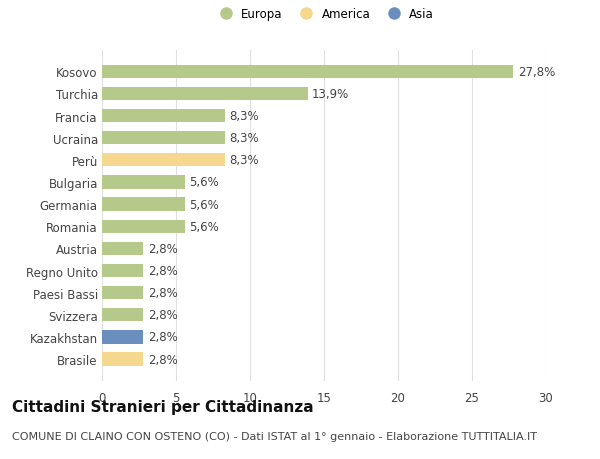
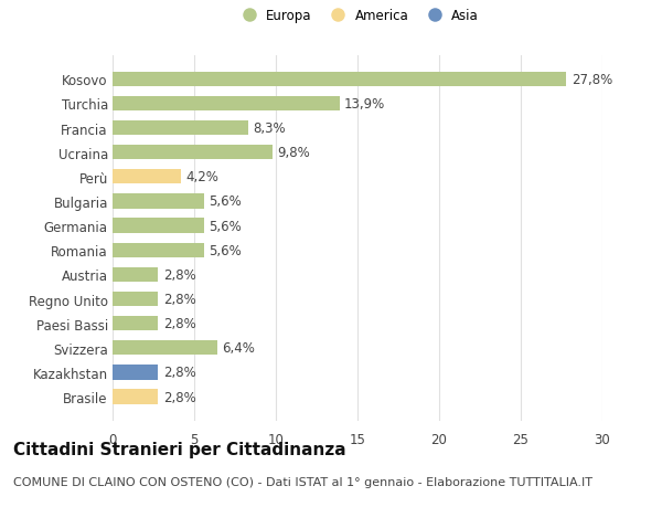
Ucraina: 8,3% -> 9,8%
Perù: 8,3% -> 4,2%
Svizzera: 2,8% -> 6,4%
